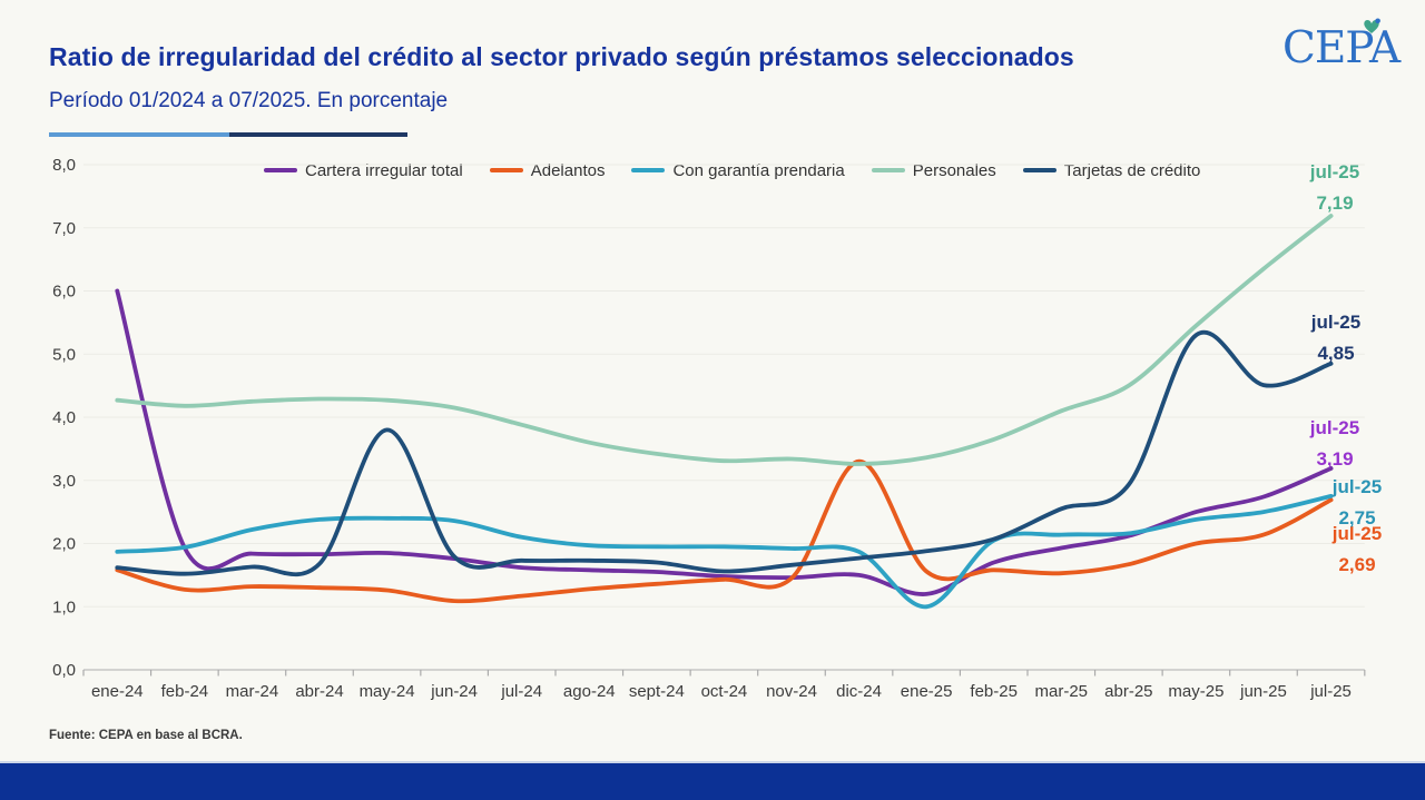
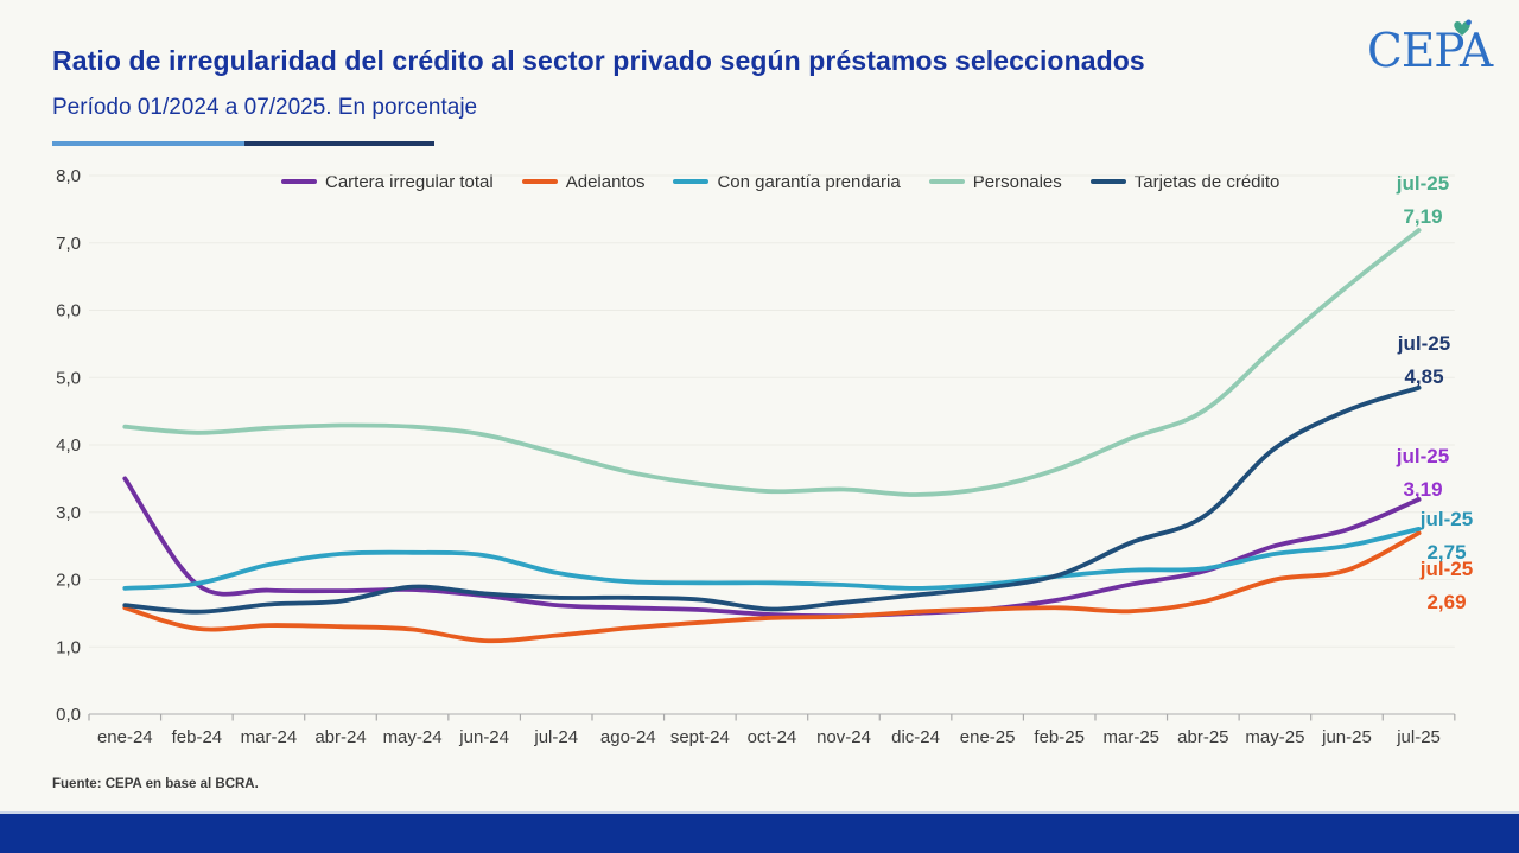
Cartera irregular total/ene-24: 6,0 -> 3,5
Tarjetas de crédito/may-24: 3,8 -> 1,9
Adelantos/dic-24: 3,3 -> 1,5
Cartera irregular total/ene-25: 1,2 -> 1,6
Con garantía prendaria/ene-25: 1,0 -> 1,9
Tarjetas de crédito/may-25: 5,3 -> 4,0
